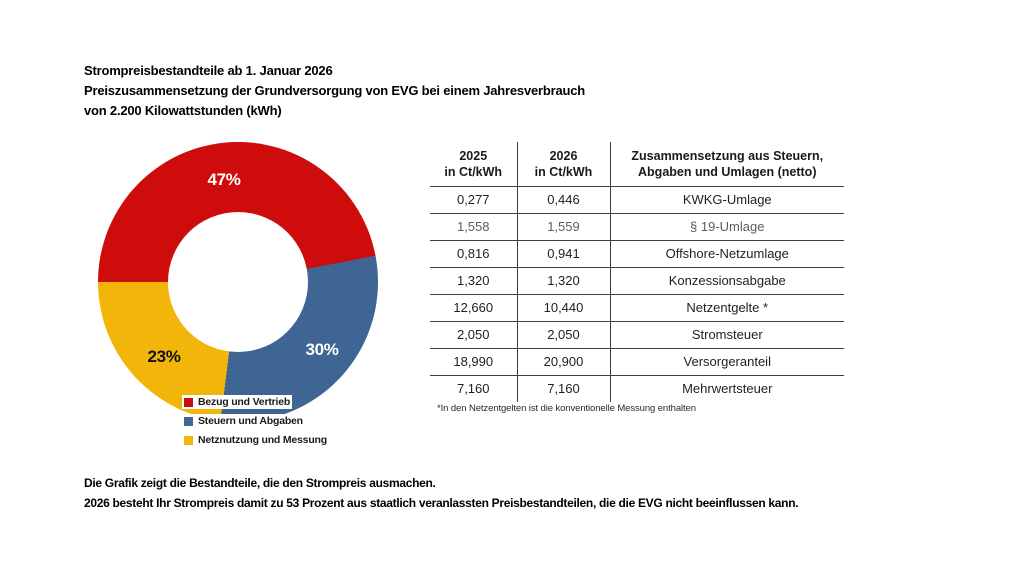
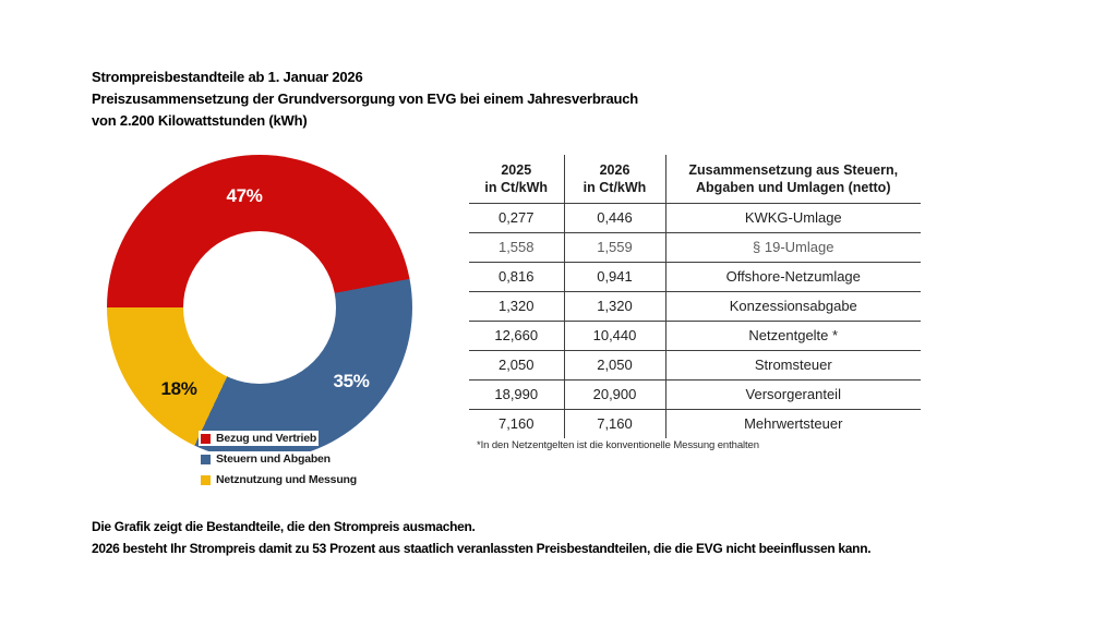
Steuern und Abgaben: 30% -> 35%
Netznutzung und Messung: 23% -> 18%
